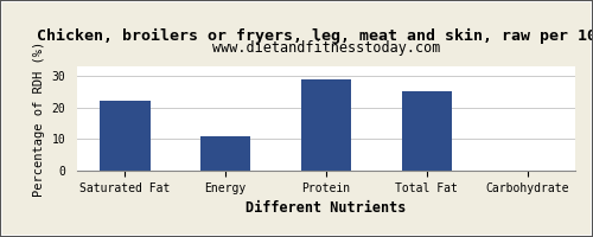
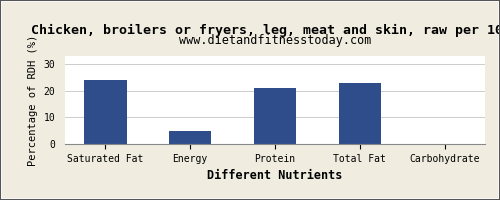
Saturated Fat: 22 -> 24
Energy: 11 -> 5
Protein: 29 -> 21
Total Fat: 25 -> 23
